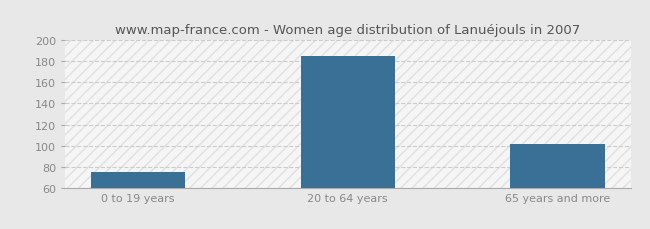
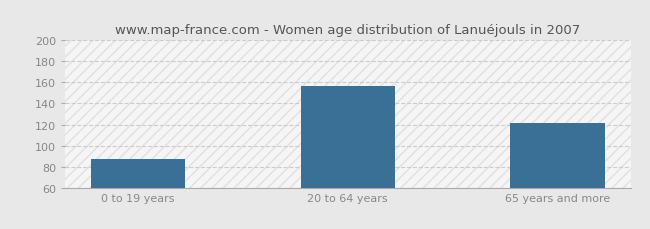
0 to 19 years: 75 -> 87
20 to 64 years: 185 -> 157
65 years and more: 101 -> 121
